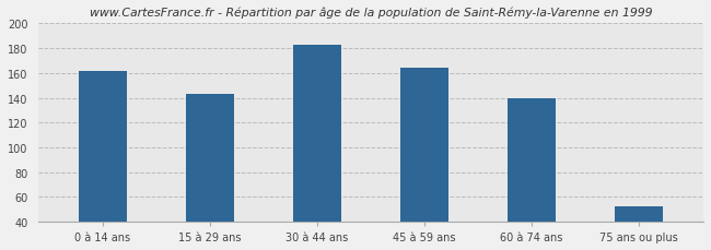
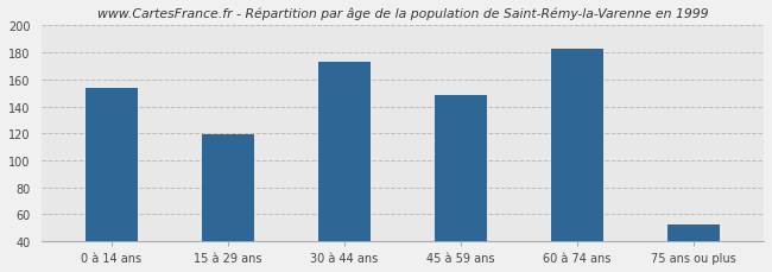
0 à 14 ans: 162 -> 154
15 à 29 ans: 143 -> 119
30 à 44 ans: 183 -> 173
45 à 59 ans: 164 -> 148
60 à 74 ans: 140 -> 183
